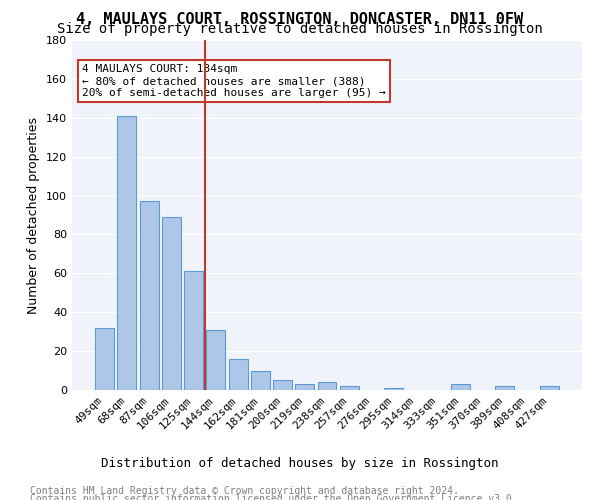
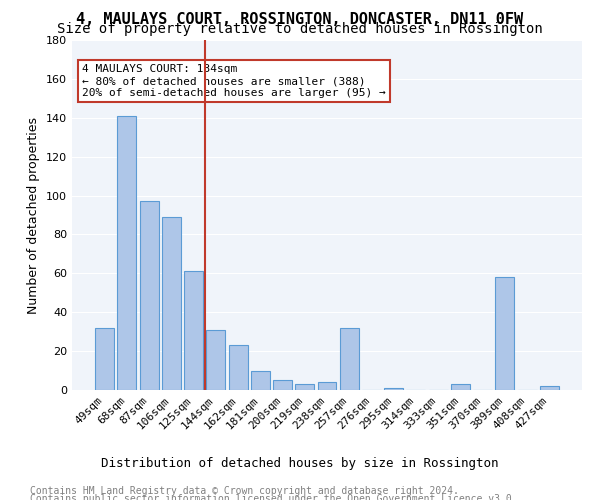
162sqm: 16 -> 23
257sqm: 2 -> 32
389sqm: 2 -> 58
